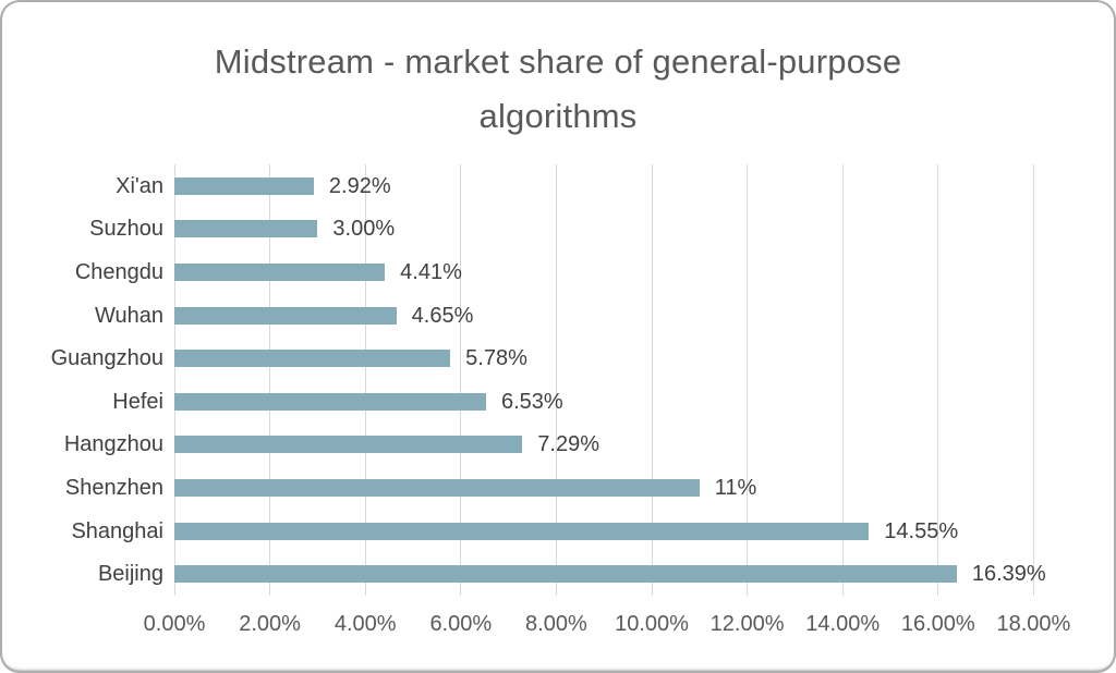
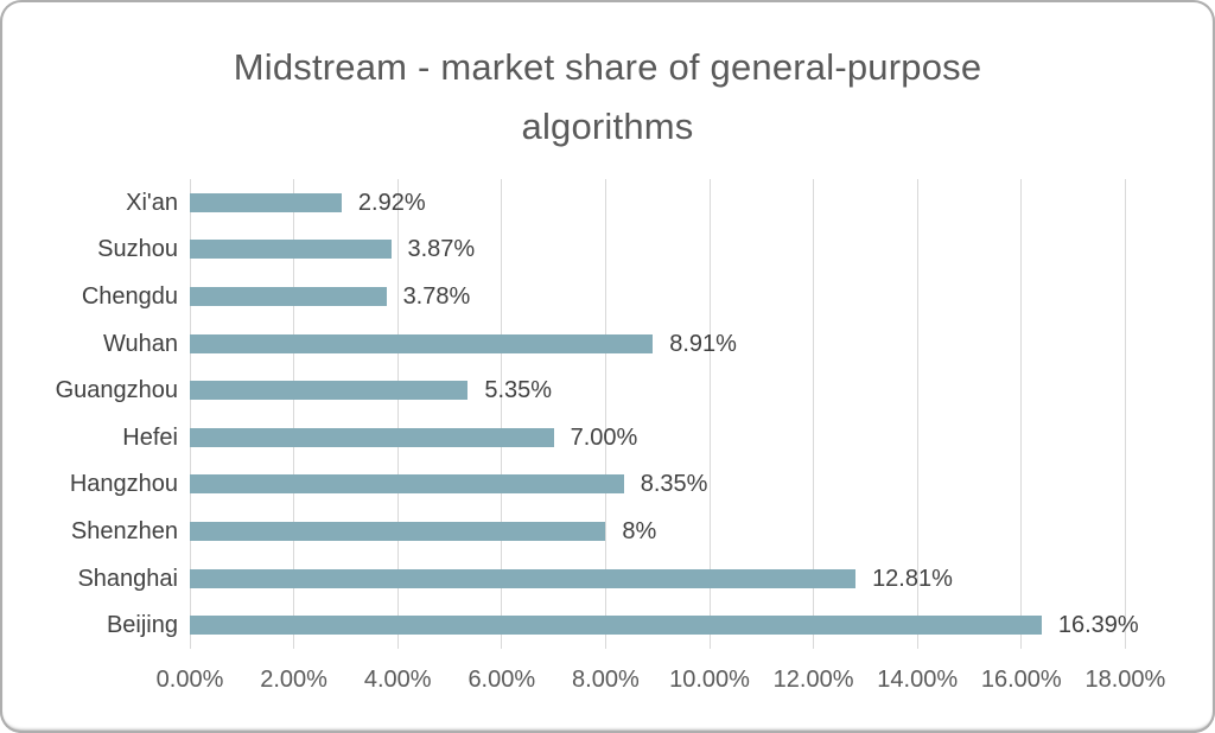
Suzhou: 3.00% -> 3.87%
Chengdu: 4.41% -> 3.78%
Wuhan: 4.65% -> 8.91%
Guangzhou: 5.78% -> 5.35%
Hefei: 6.53% -> 7.00%
Hangzhou: 7.29% -> 8.35%
Shenzhen: 11% -> 8%
Shanghai: 14.55% -> 12.81%
